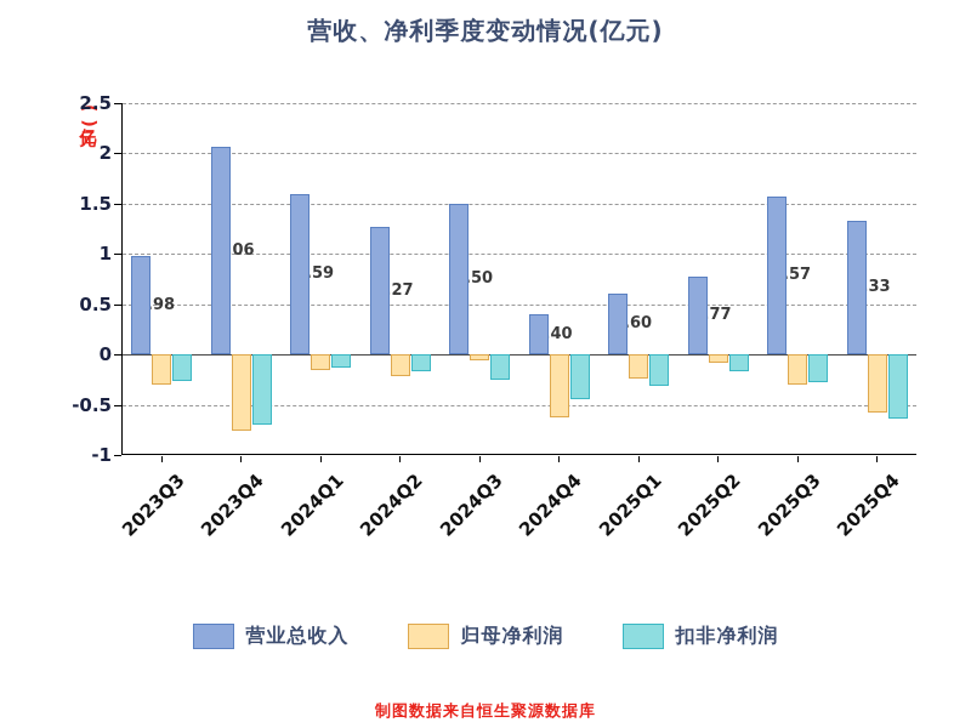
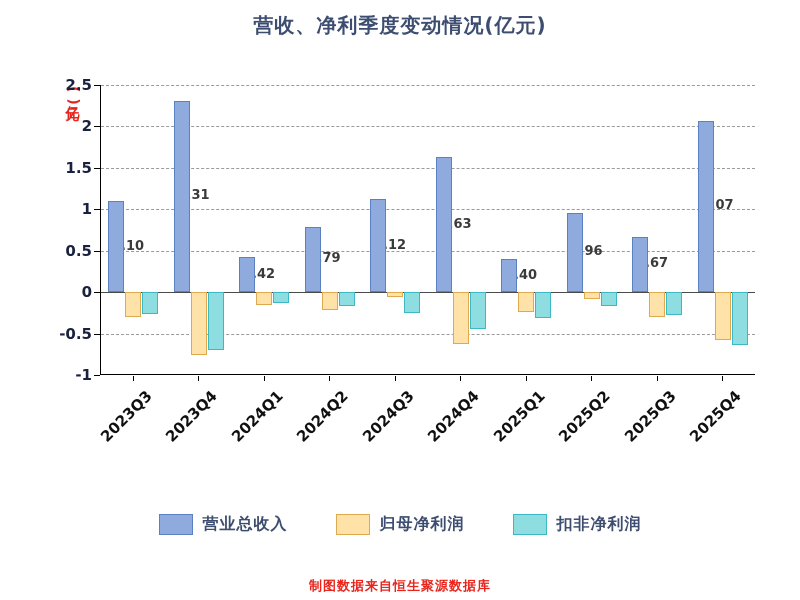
营业总收入/2023Q3: 0.98 -> 1.10
营业总收入/2023Q4: 2.06 -> 2.31
营业总收入/2024Q1: 1.59 -> 0.42
营业总收入/2024Q2: 1.27 -> 0.79
营业总收入/2024Q3: 1.50 -> 1.12
营业总收入/2024Q4: 0.40 -> 1.63
营业总收入/2025Q1: 0.60 -> 0.40
营业总收入/2025Q2: 0.77 -> 0.96
营业总收入/2025Q3: 1.57 -> 0.67
营业总收入/2025Q4: 1.33 -> 2.07
